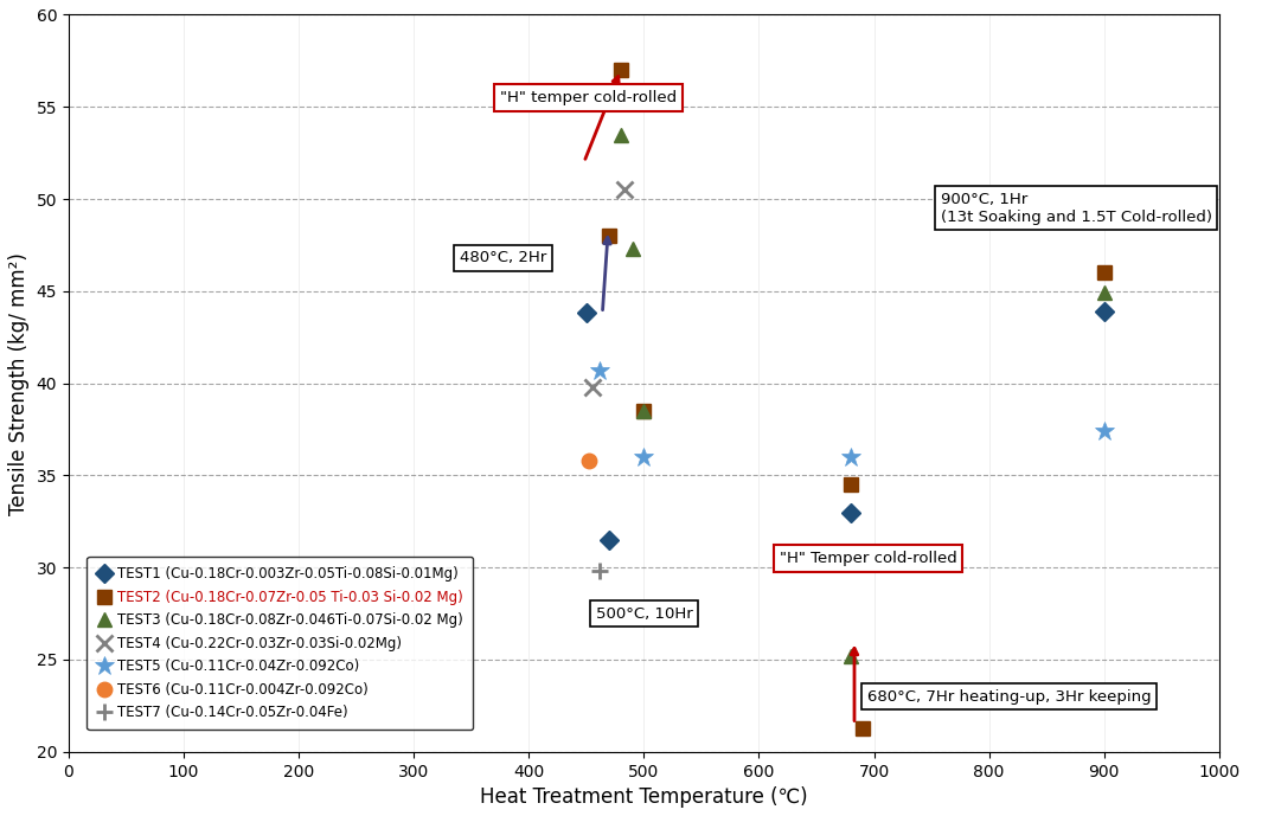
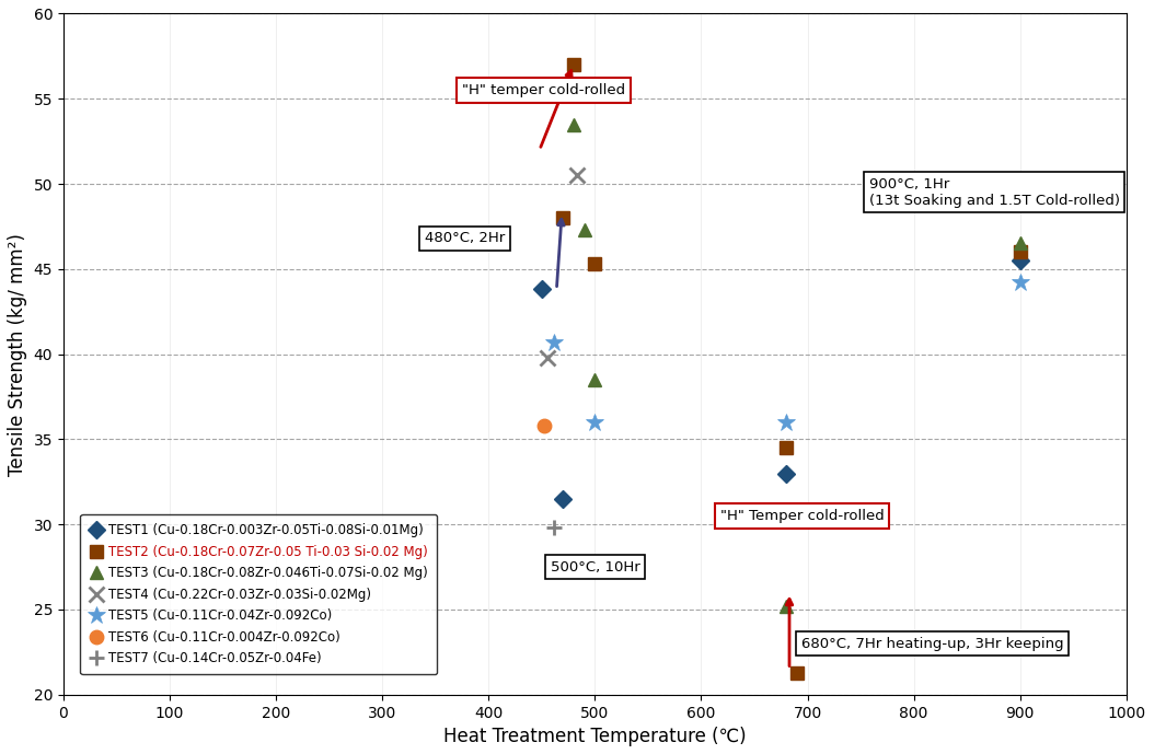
TEST2 (Cu-0.18Cr-0.07Zr-0.05 Ti-0.03 Si-0.02 Mg)/500: 38.5 -> 45.3
TEST1 (Cu-0.18Cr-0.003Zr-0.05Ti-0.08Si-0.01Mg)/900: 43.9 -> 45.5
TEST3 (Cu-0.18Cr-0.08Zr-0.046Ti-0.07Si-0.02 Mg)/900: 44.9 -> 46.5
TEST5 (Cu-0.11Cr-0.04Zr-0.092Co)/900: 37.4 -> 44.2
